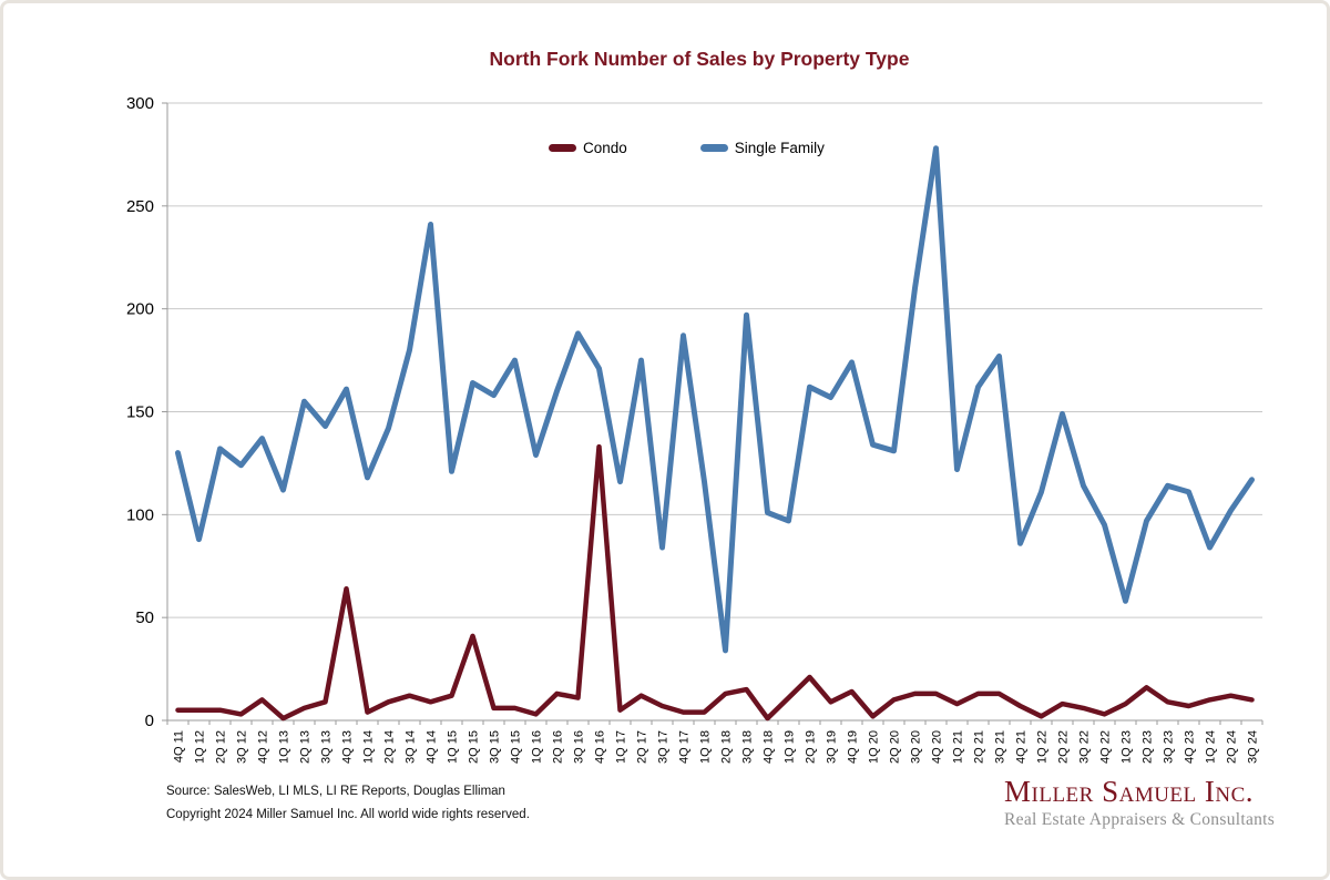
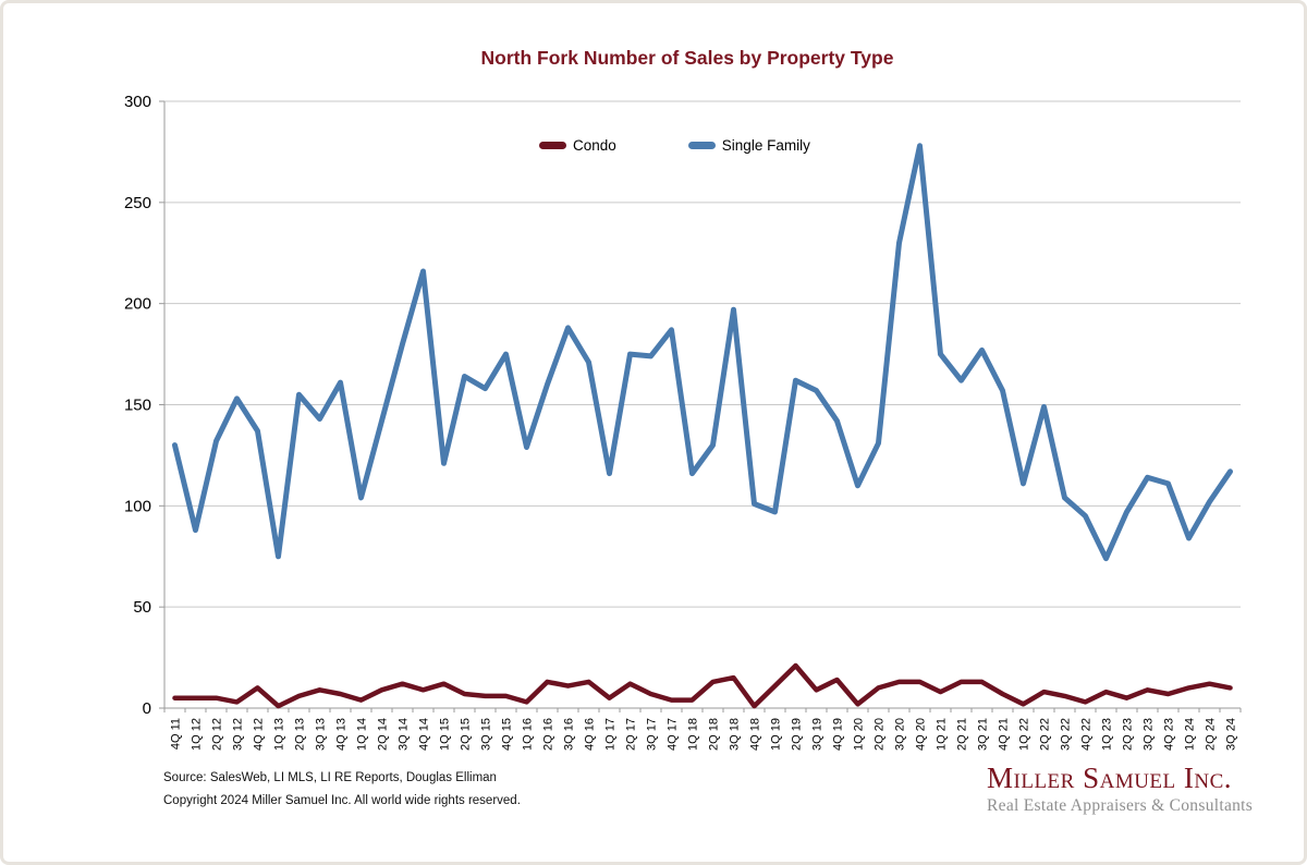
Single Family/3Q 12: 124 -> 153
Single Family/1Q 13: 112 -> 75
Condo/4Q 13: 64 -> 7
Single Family/1Q 14: 118 -> 104
Single Family/4Q 14: 241 -> 216
Condo/2Q 15: 41 -> 7
Condo/4Q 16: 133 -> 13
Single Family/3Q 17: 84 -> 174
Single Family/2Q 18: 34 -> 130
Single Family/4Q 19: 174 -> 142
Single Family/1Q 20: 134 -> 110
Single Family/3Q 20: 210 -> 230
Single Family/1Q 21: 122 -> 175
Single Family/4Q 21: 86 -> 157
Single Family/3Q 22: 114 -> 104
Single Family/1Q 23: 58 -> 74
Condo/2Q 23: 16 -> 5
